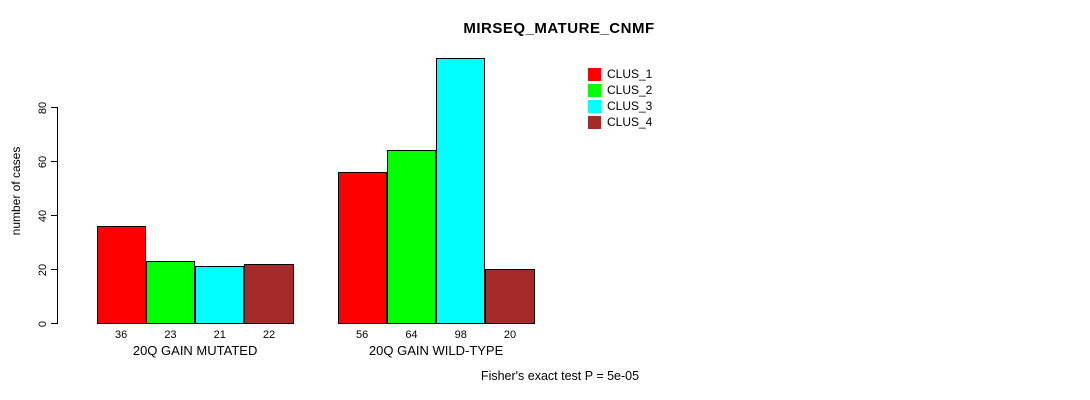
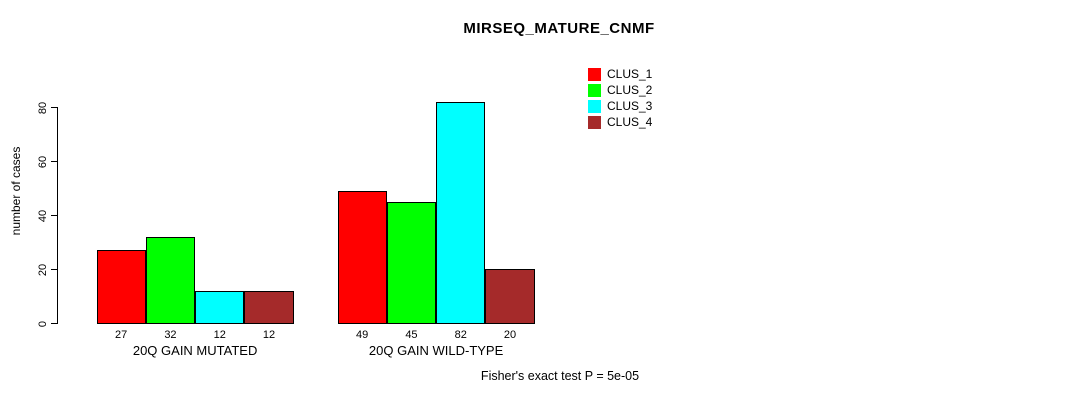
CLUS_1/20Q GAIN MUTATED: 36 -> 27
CLUS_2/20Q GAIN MUTATED: 23 -> 32
CLUS_3/20Q GAIN MUTATED: 21 -> 12
CLUS_4/20Q GAIN MUTATED: 22 -> 12
CLUS_1/20Q GAIN WILD-TYPE: 56 -> 49
CLUS_2/20Q GAIN WILD-TYPE: 64 -> 45
CLUS_3/20Q GAIN WILD-TYPE: 98 -> 82
